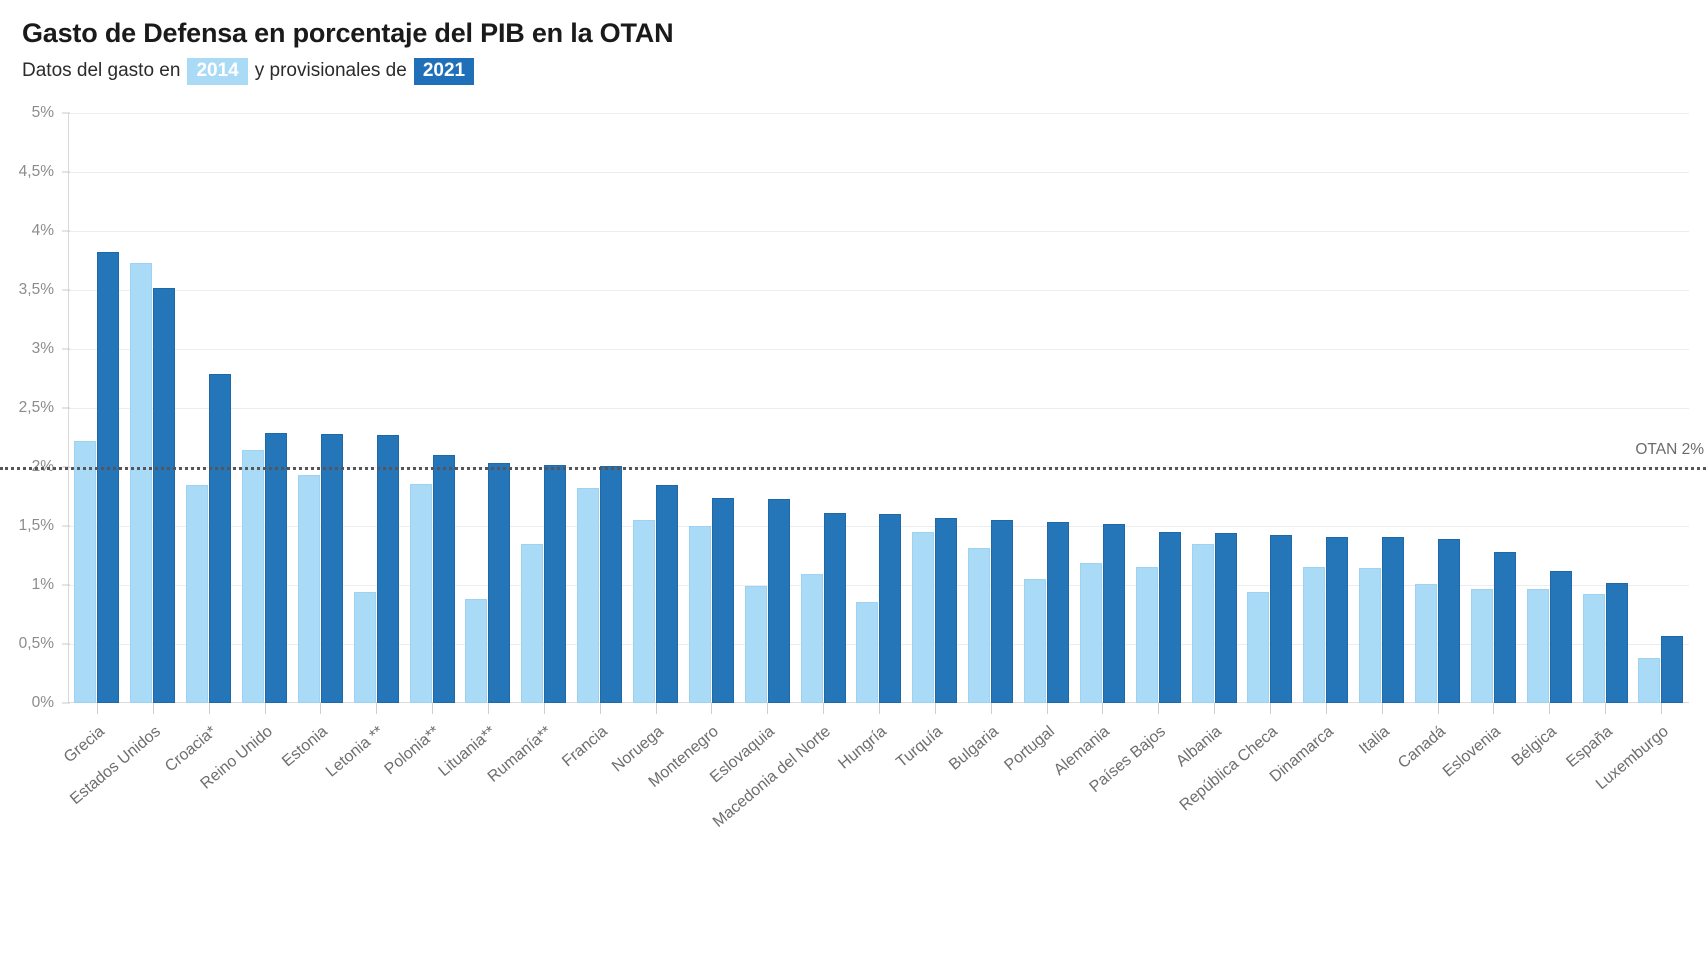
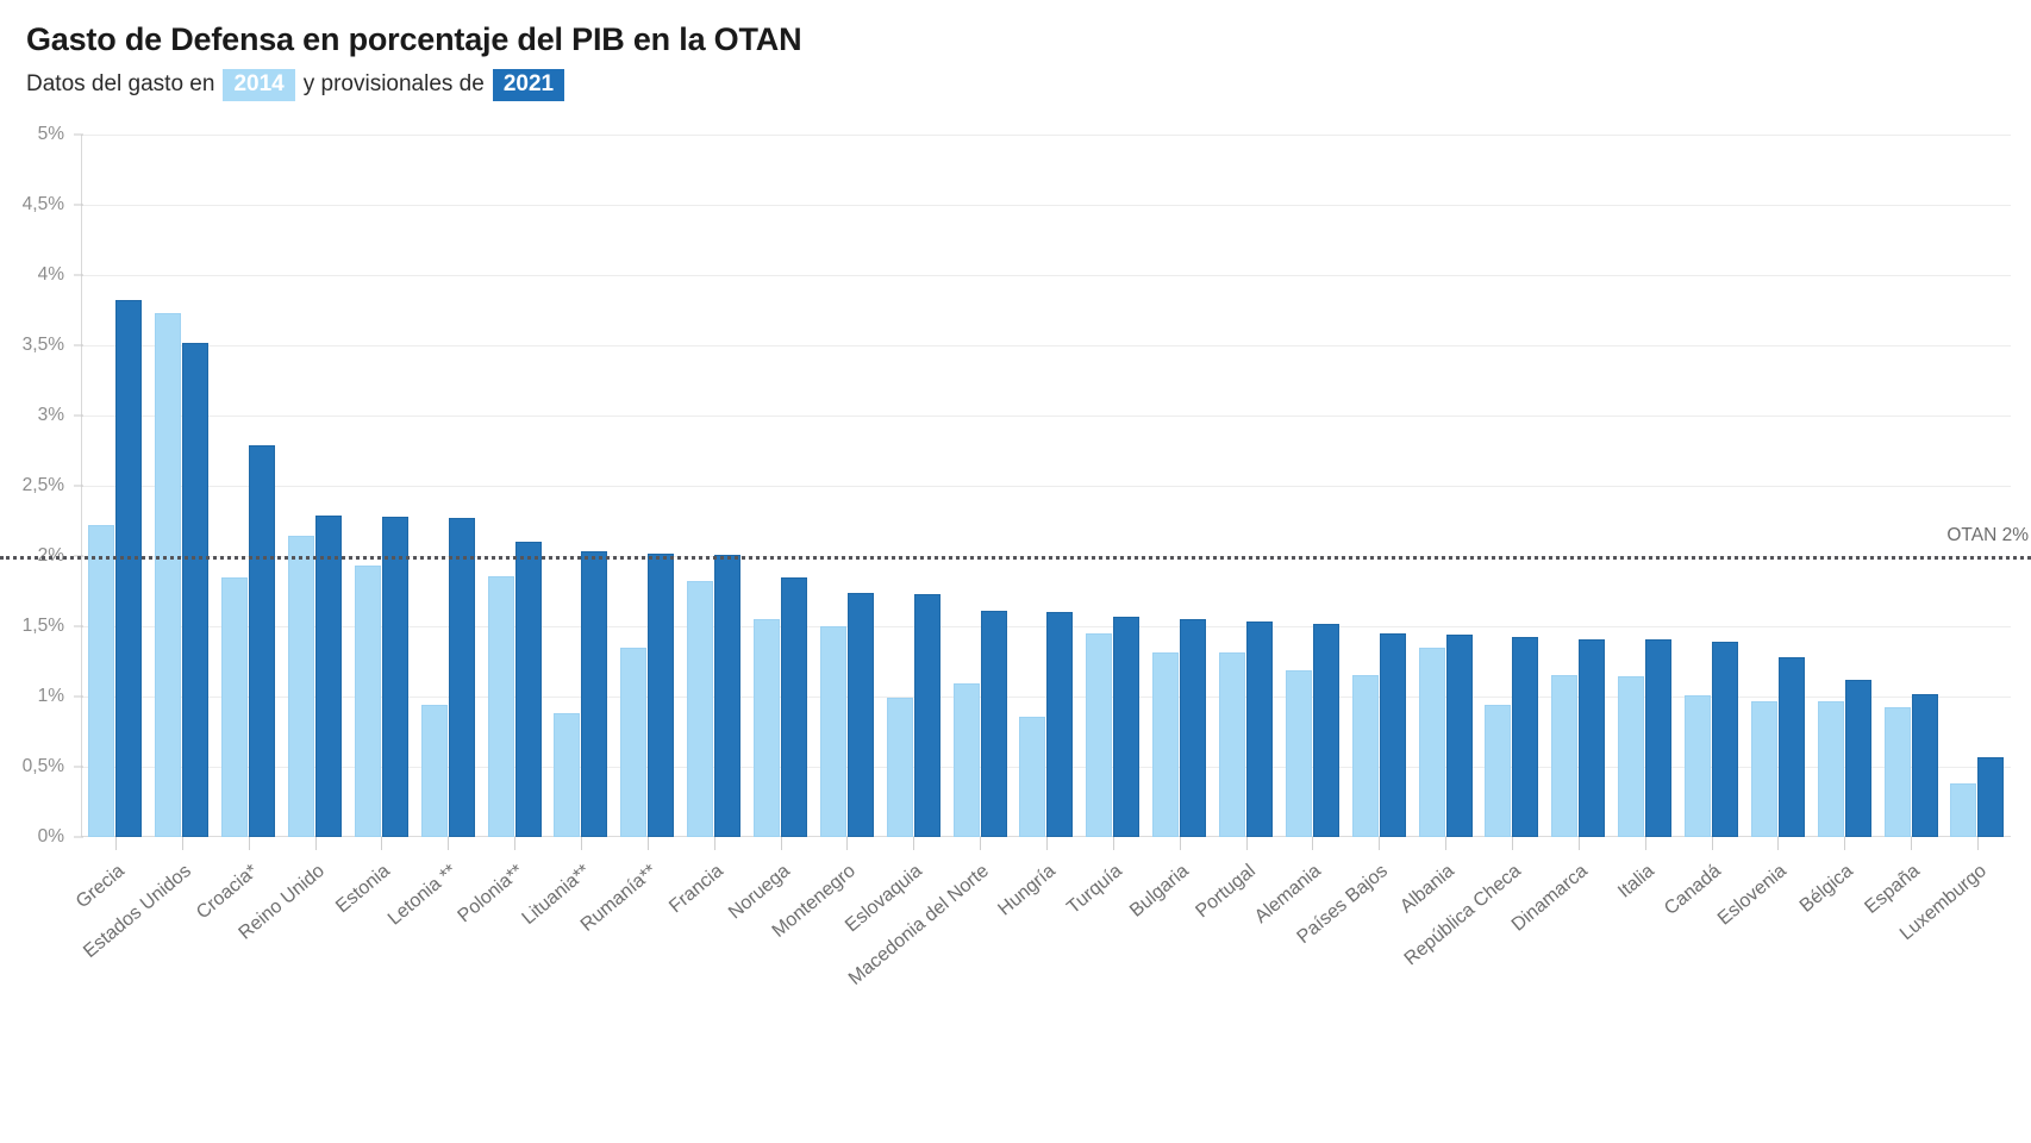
2014/Portugal: 1.05% -> 1.31%
